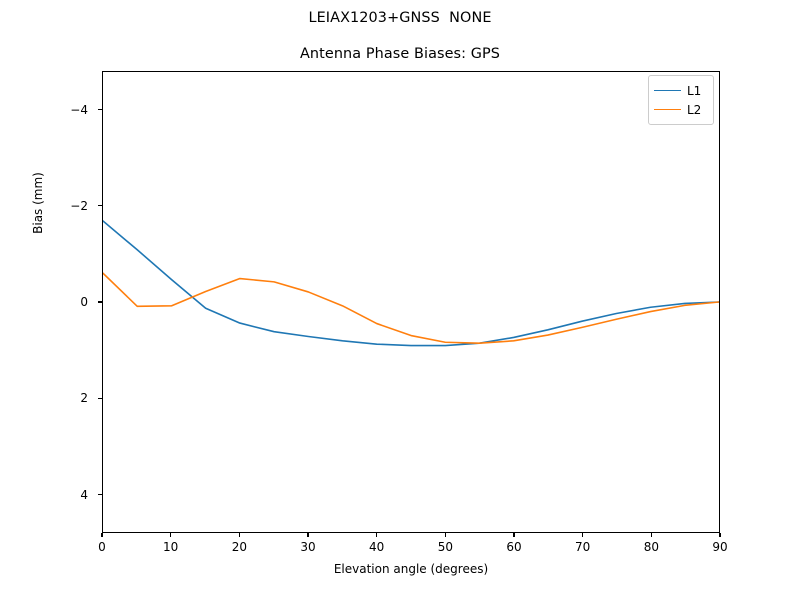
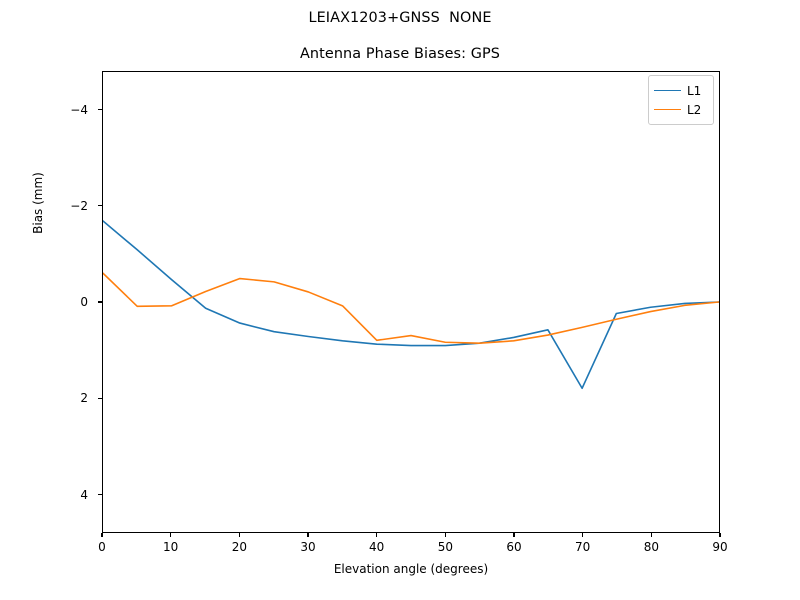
L2/40: -0.5 -> -0.8
L1/70: -0.4 -> -1.8
